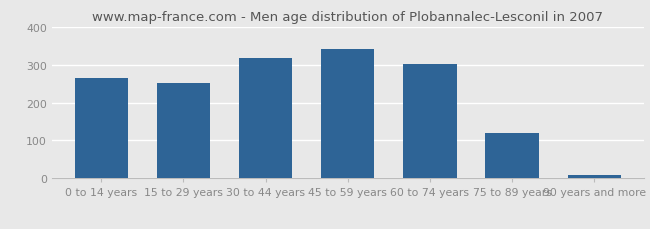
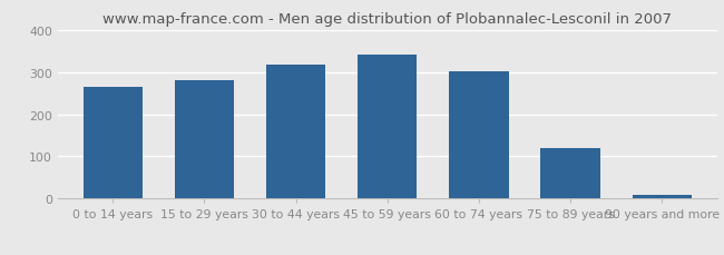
15 to 29 years: 251 -> 280
